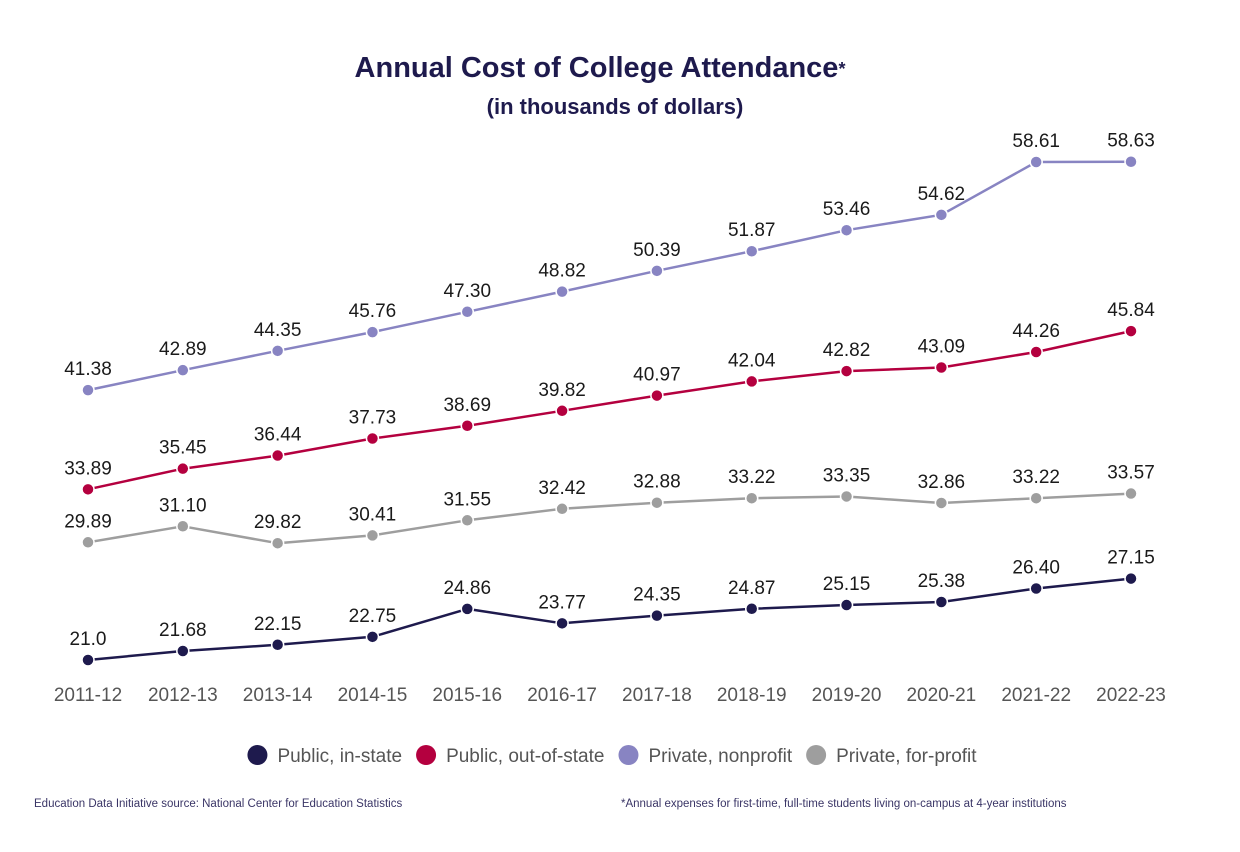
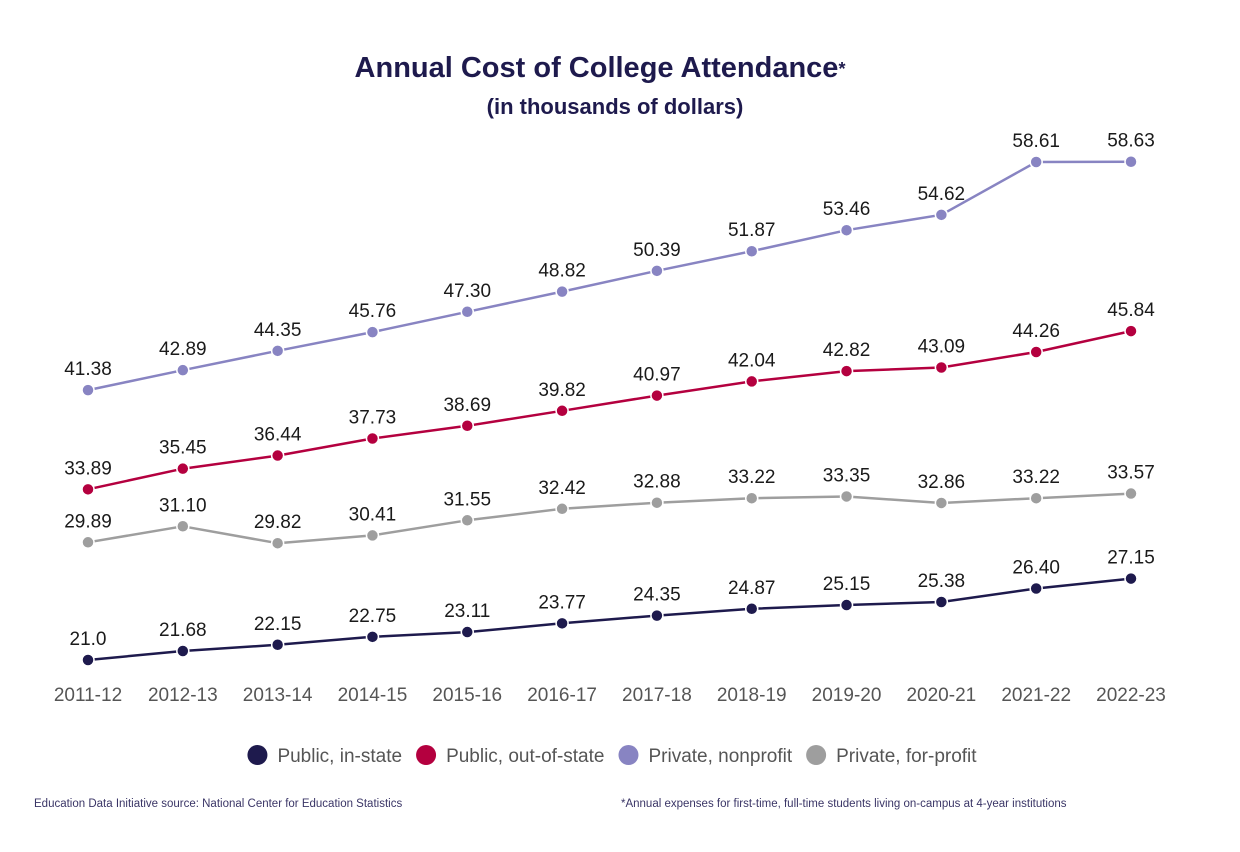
Public, in-state/2015-16: 24.86 -> 23.11
